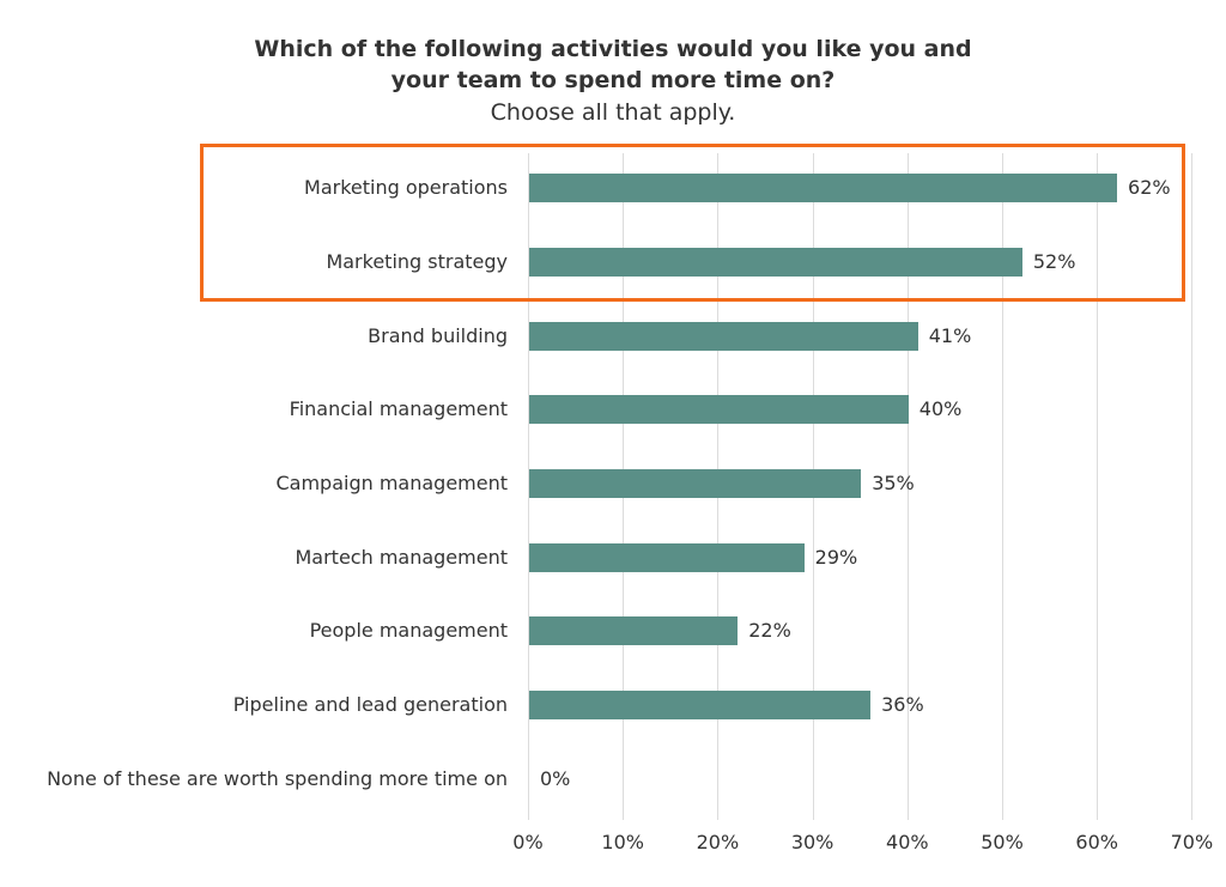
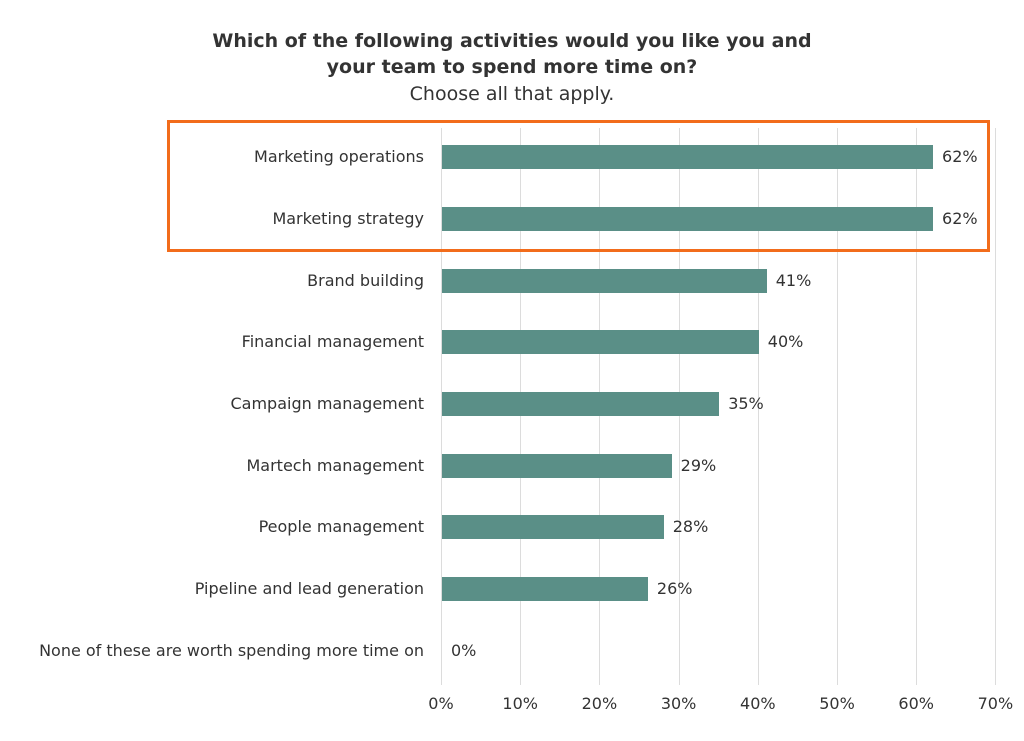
Marketing strategy: 52% -> 62%
People management: 22% -> 28%
Pipeline and lead generation: 36% -> 26%
